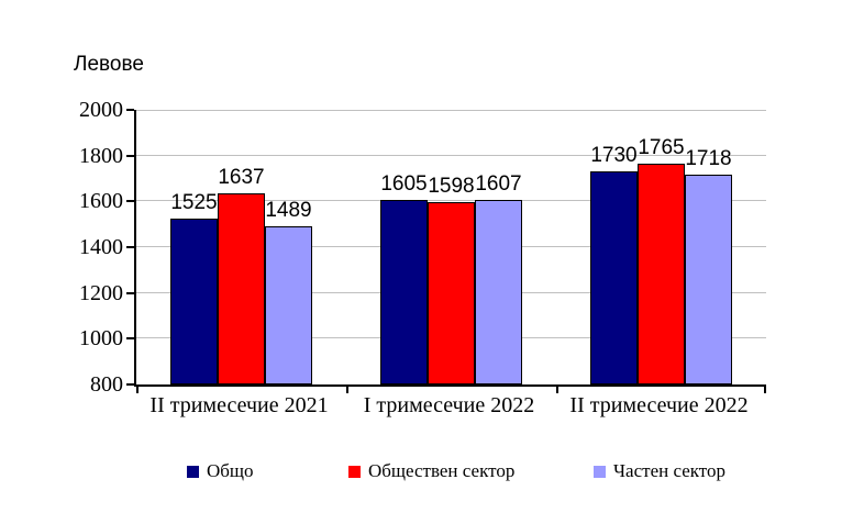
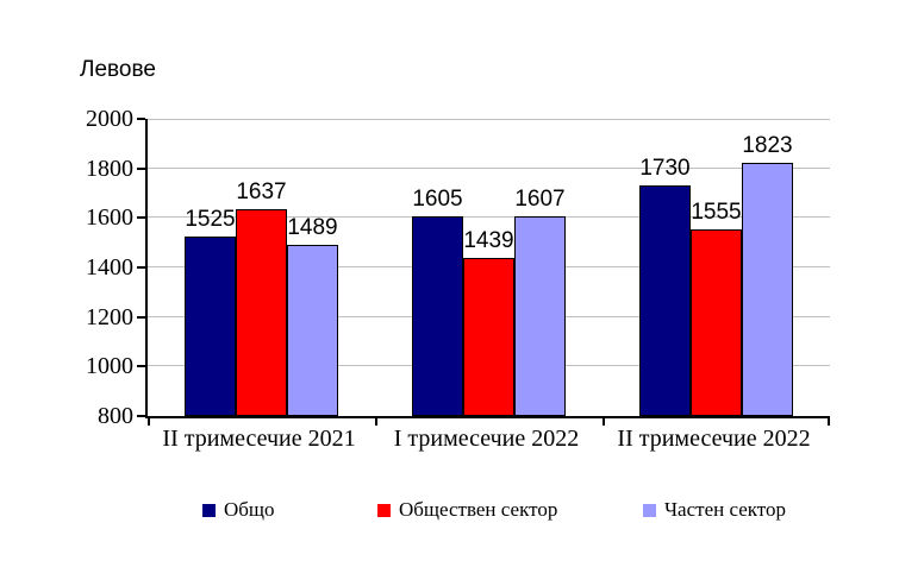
Обществен сектор/I тримесечие 2022: 1598 -> 1439
Обществен сектор/II тримесечие 2022: 1765 -> 1555
Частен сектор/II тримесечие 2022: 1718 -> 1823
